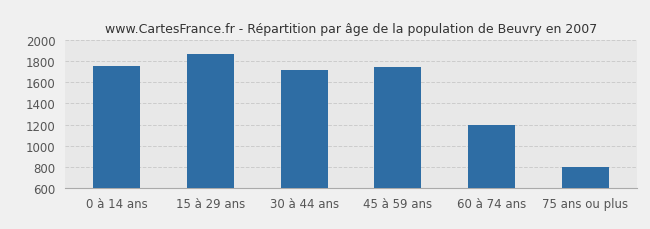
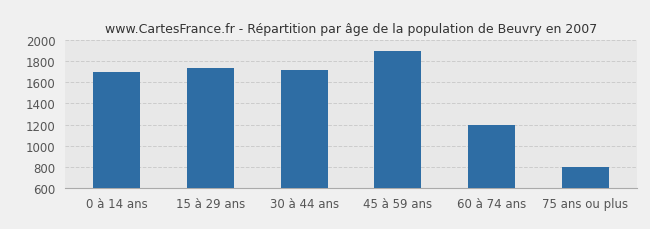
0 à 14 ans: 1760 -> 1700
15 à 29 ans: 1870 -> 1740
45 à 59 ans: 1750 -> 1900
